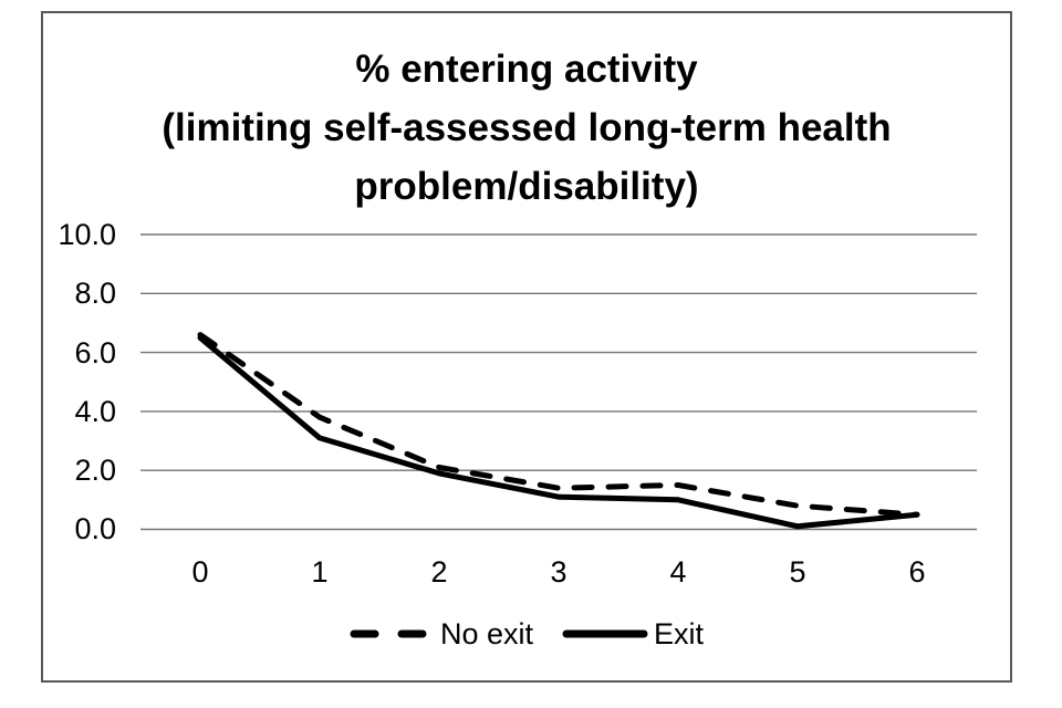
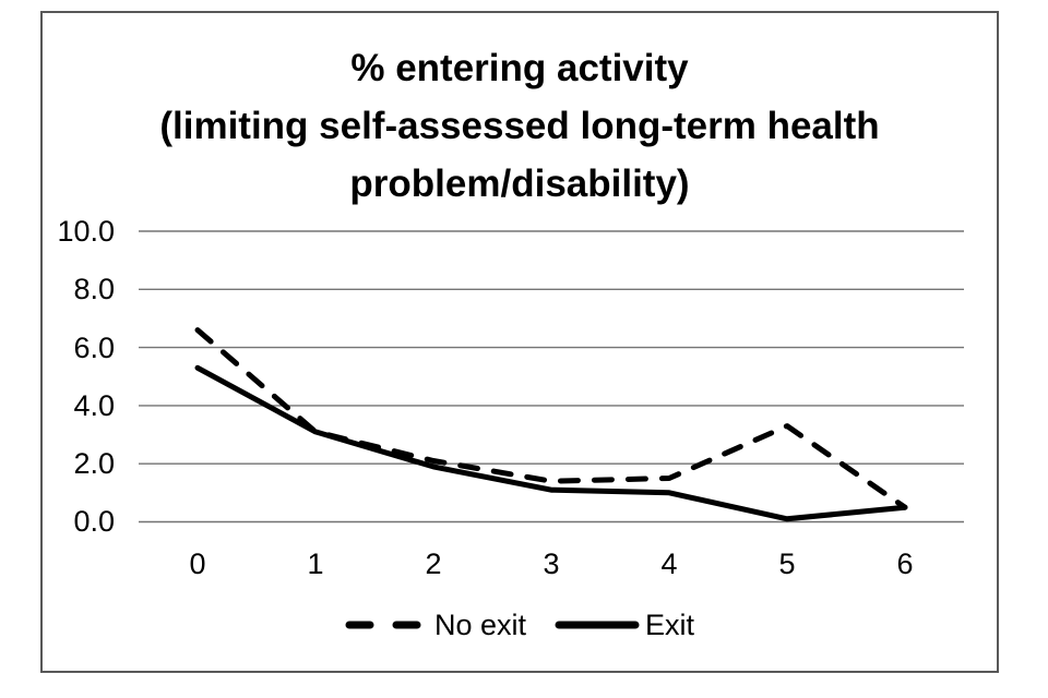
Exit/0: 6.5 -> 5.3
No exit/1: 3.8 -> 3.1
No exit/5: 0.8 -> 3.3
